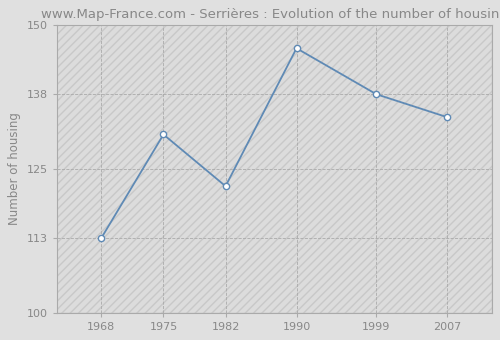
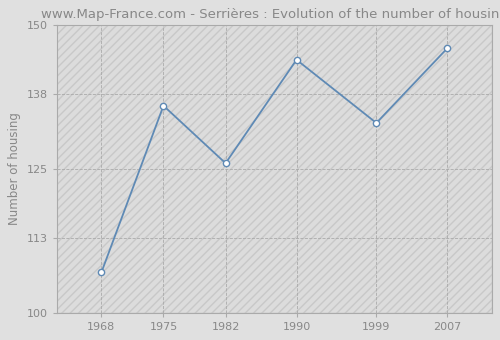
1968: 113 -> 107
1975: 131 -> 136
1982: 122 -> 126
1990: 146 -> 144
1999: 138 -> 133
2007: 134 -> 146
